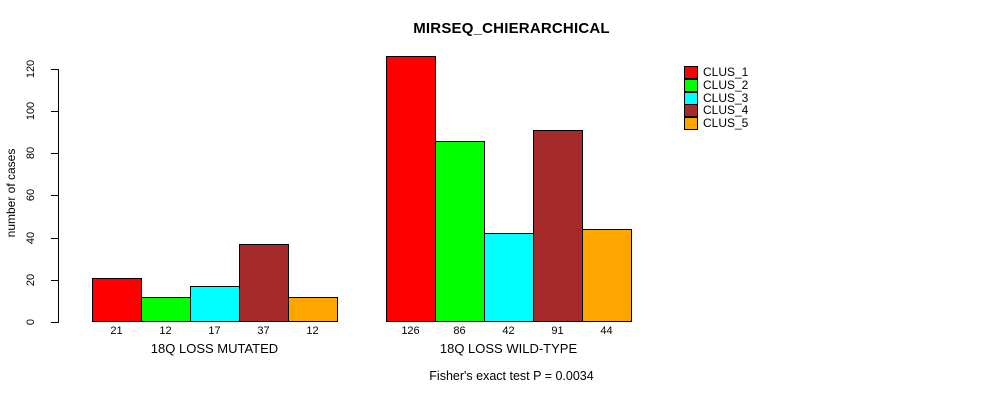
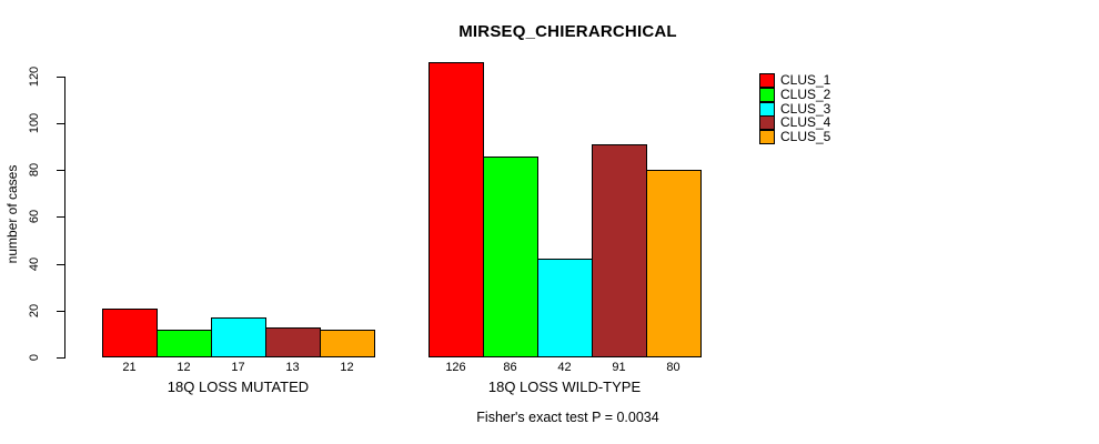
CLUS_4/18Q LOSS MUTATED: 37 -> 13
CLUS_5/18Q LOSS WILD-TYPE: 44 -> 80
